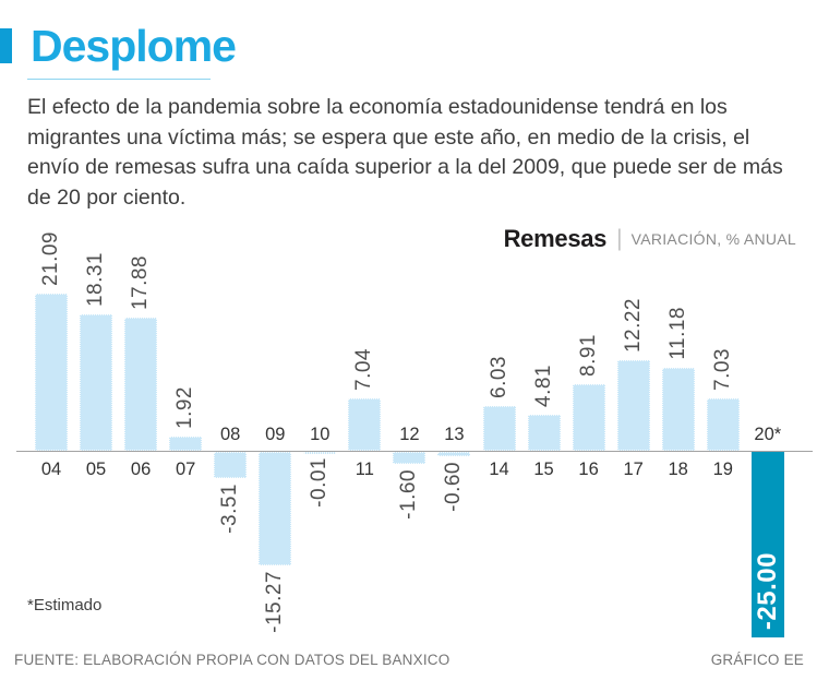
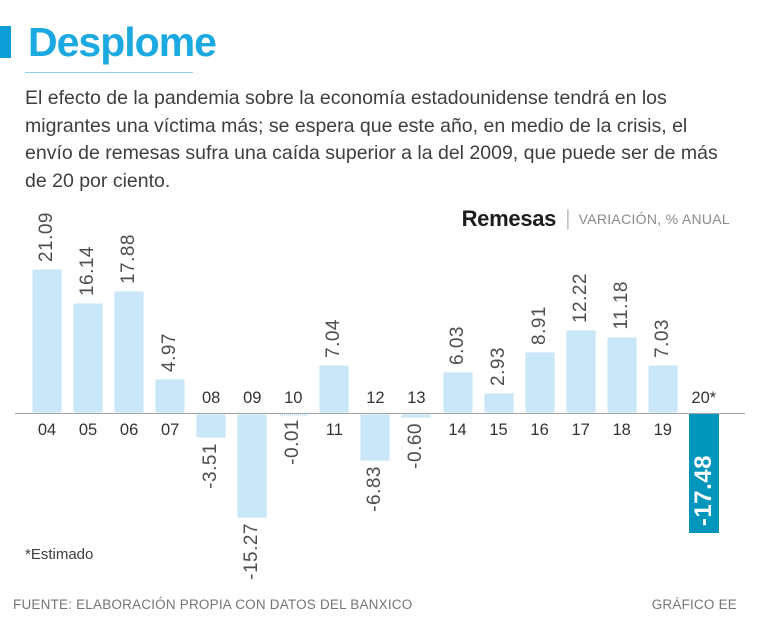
05: 18.31 -> 16.14
07: 1.92 -> 4.97
12: -1.60 -> -6.83
15: 4.81 -> 2.93
20*: -25.00 -> -17.48
